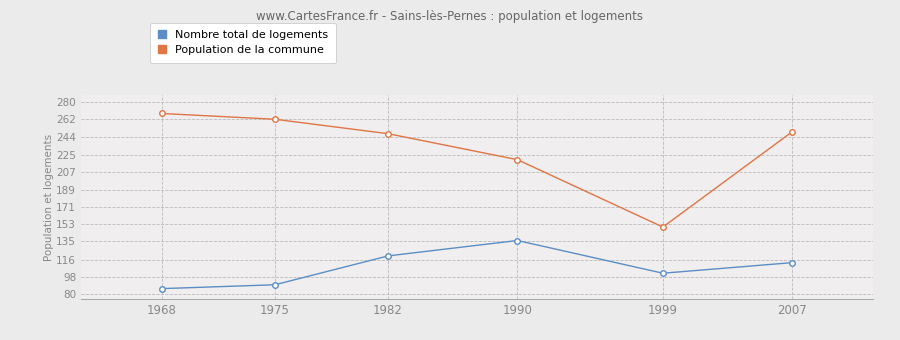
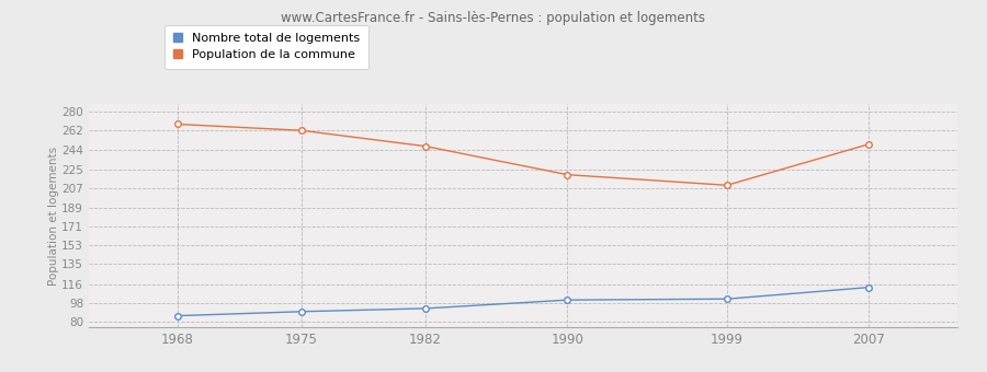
Nombre total de logements/1982: 120 -> 93
Nombre total de logements/1990: 136 -> 101
Population de la commune/1999: 150 -> 210
